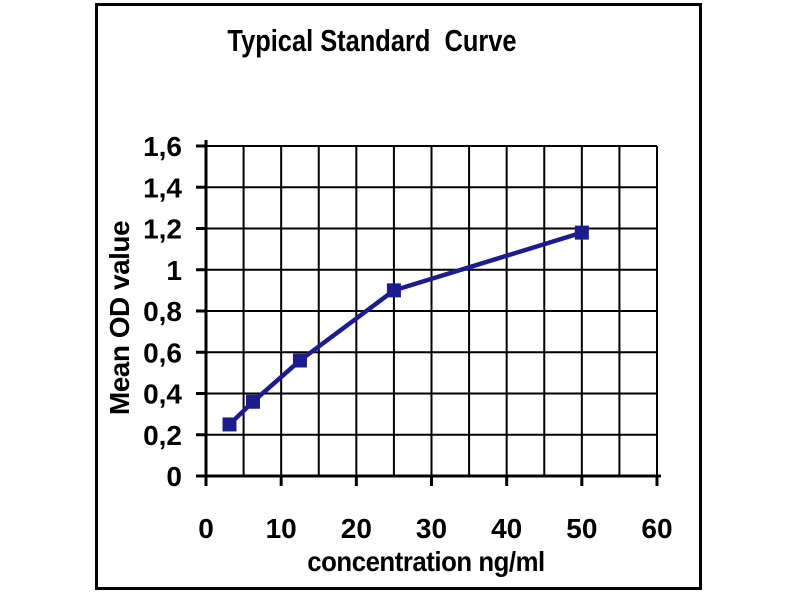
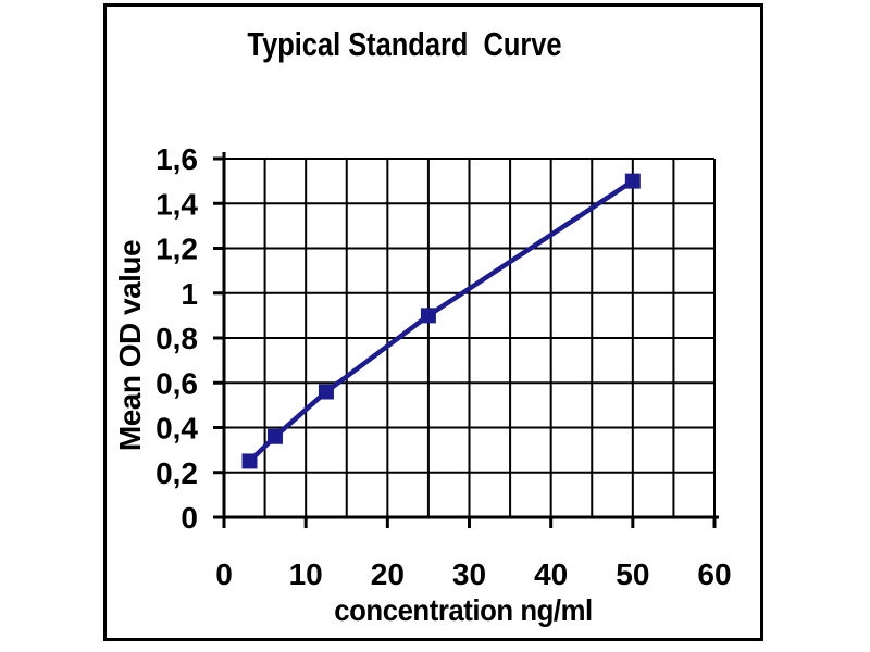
50: 1,18 -> 1,50
